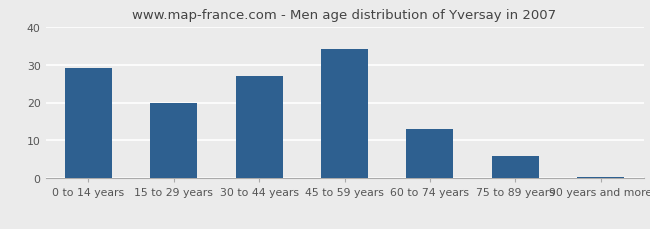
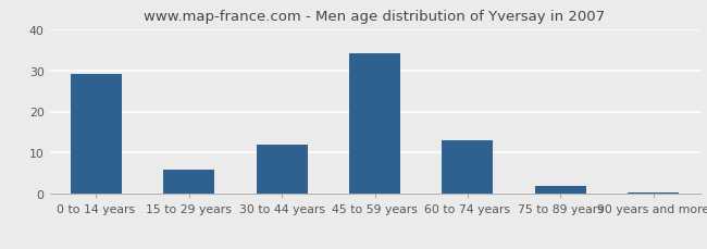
15 to 29 years: 20.0 -> 6.0
30 to 44 years: 27.0 -> 12.0
75 to 89 years: 6.0 -> 2.0
